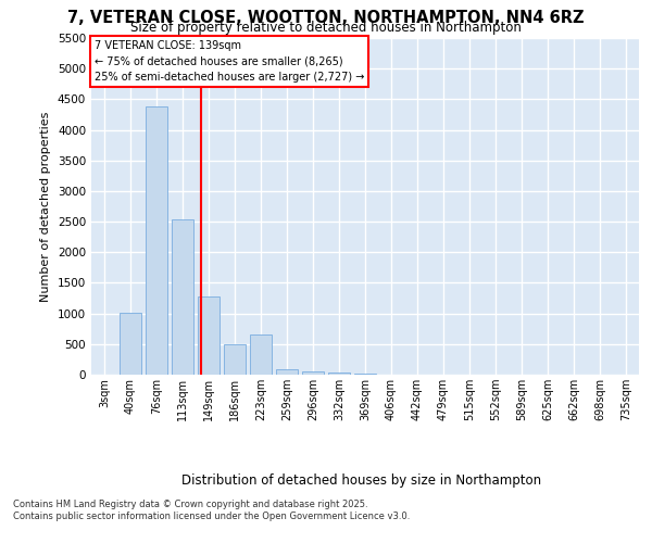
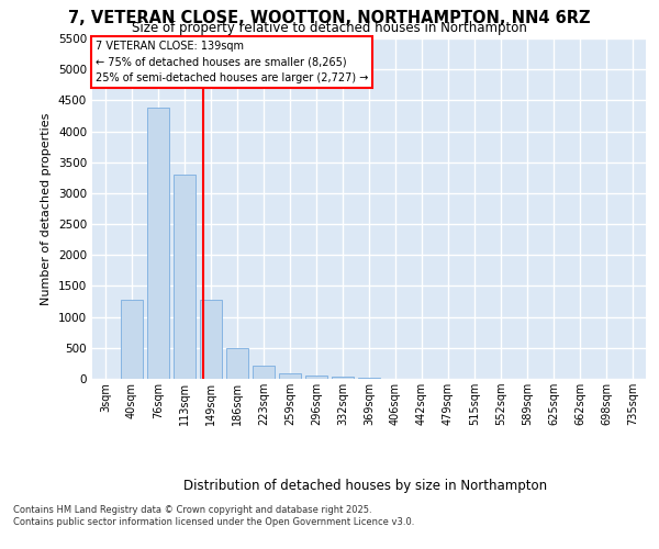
40sqm: 1020 -> 1270
113sqm: 2540 -> 3300
223sqm: 660 -> 220
